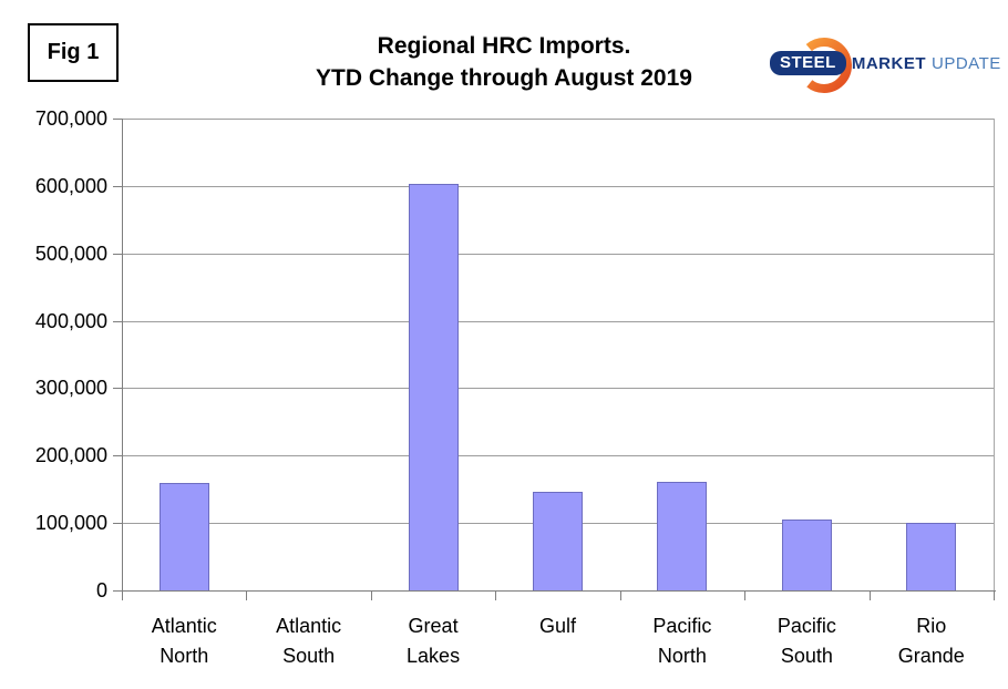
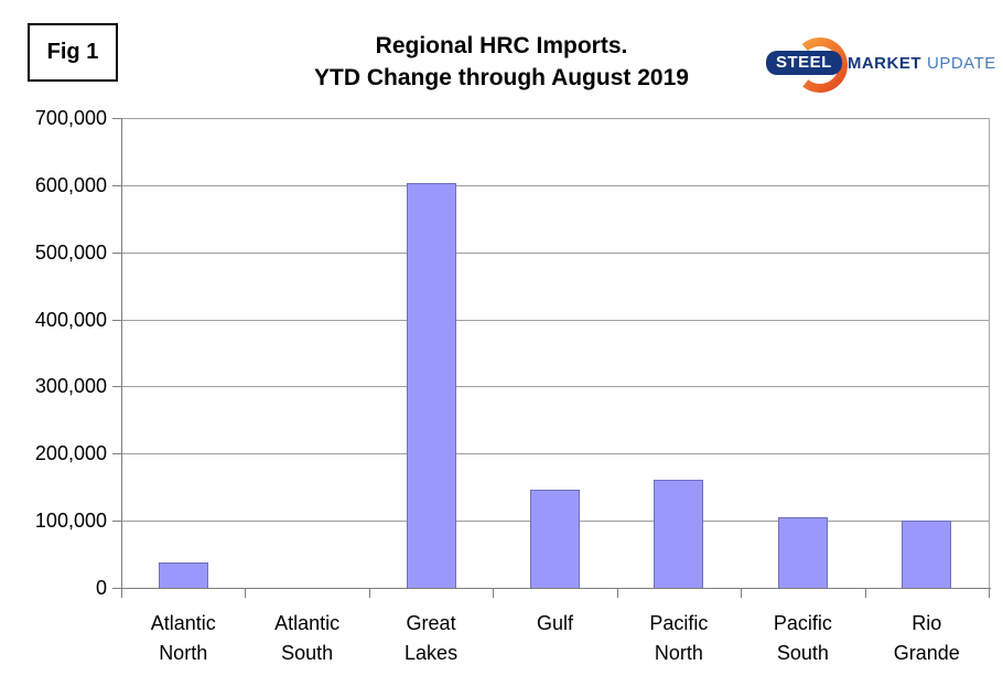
Atlantic North: 160000 -> 40000
